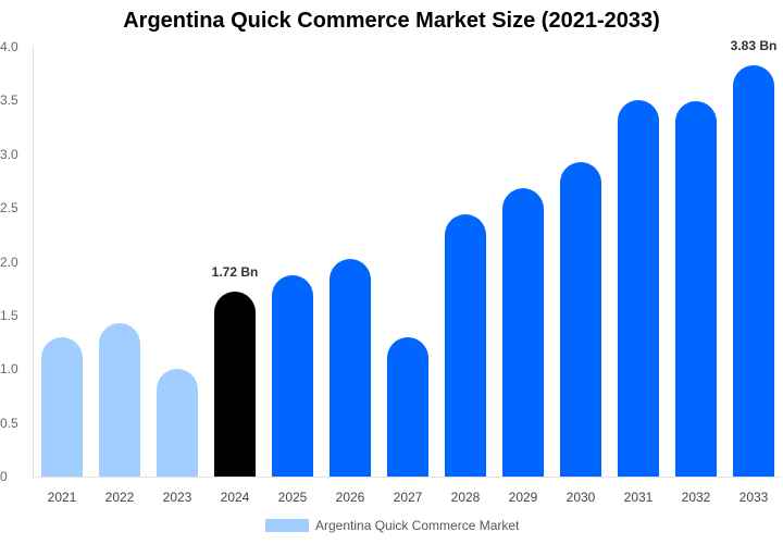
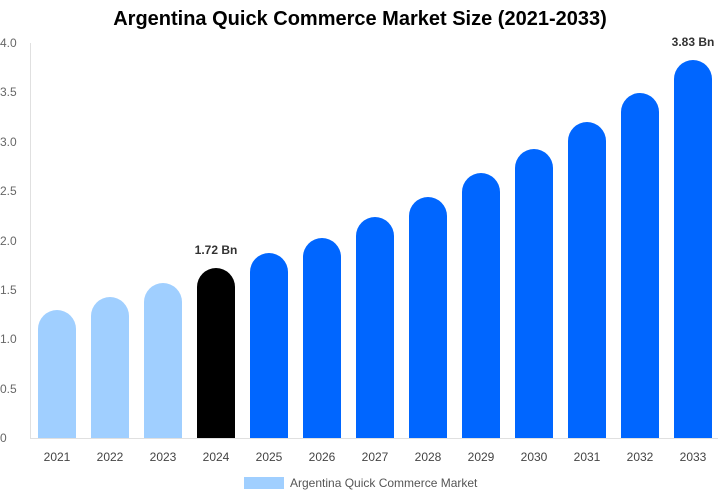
2023: 1.0 -> 1.6
2027: 1.3 -> 2.2
2031: 3.5 -> 3.2
